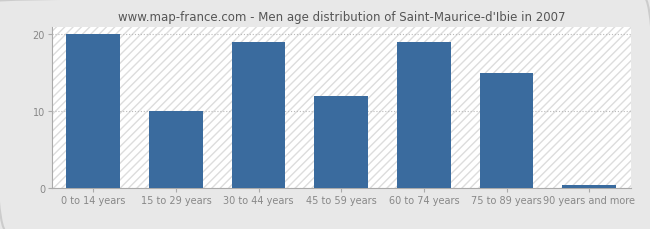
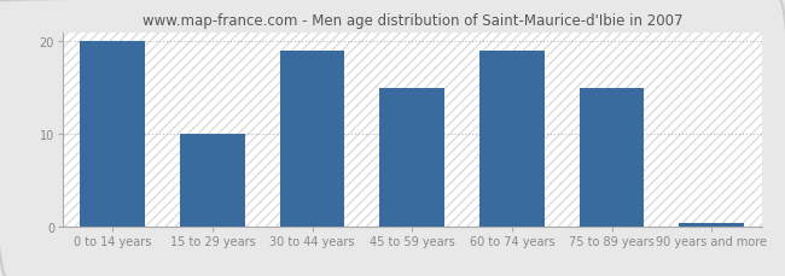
45 to 59 years: 12.0 -> 15.0
